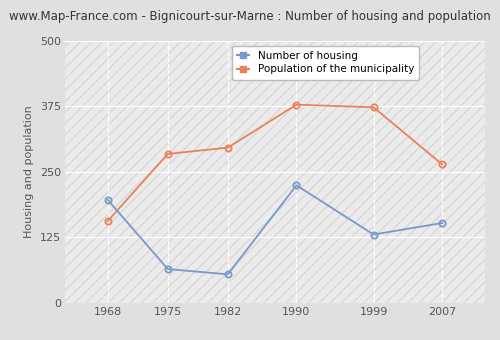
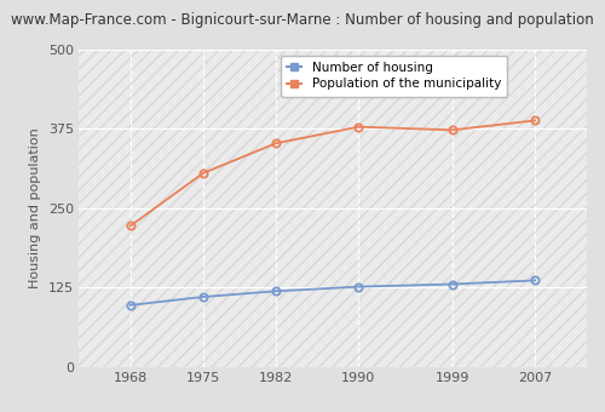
Number of housing/1968: 196 -> 97
Population of the municipality/1968: 156 -> 222
Number of housing/1975: 64 -> 110
Population of the municipality/1975: 284 -> 305
Number of housing/1982: 54 -> 119
Population of the municipality/1982: 296 -> 352
Number of housing/1990: 224 -> 126
Number of housing/2007: 152 -> 136
Population of the municipality/2007: 264 -> 388
